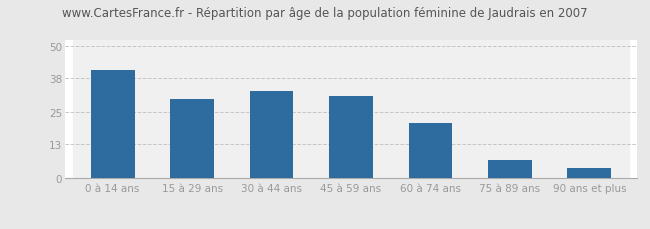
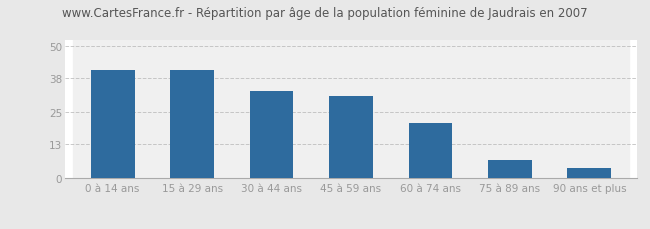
15 à 29 ans: 30 -> 41
